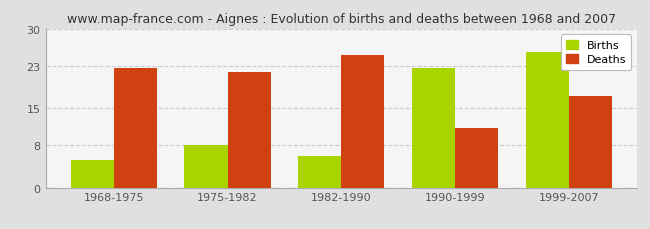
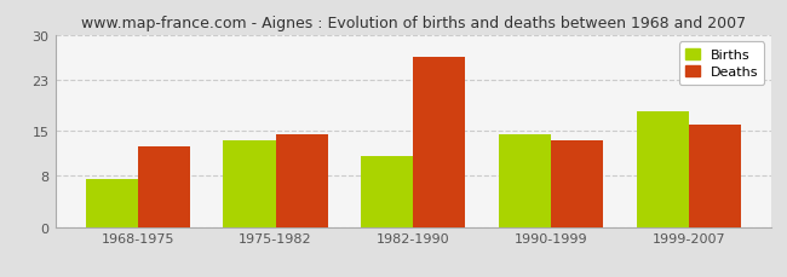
Births/1968-1975: 5.2 -> 7.5
Deaths/1968-1975: 22.6 -> 12.5
Births/1975-1982: 8.0 -> 13.5
Deaths/1975-1982: 21.8 -> 14.5
Births/1982-1990: 6.0 -> 11.0
Deaths/1982-1990: 25.0 -> 26.5
Births/1990-1999: 22.6 -> 14.5
Deaths/1990-1999: 11.2 -> 13.5
Births/1999-2007: 25.6 -> 18.0
Deaths/1999-2007: 17.4 -> 16.0
